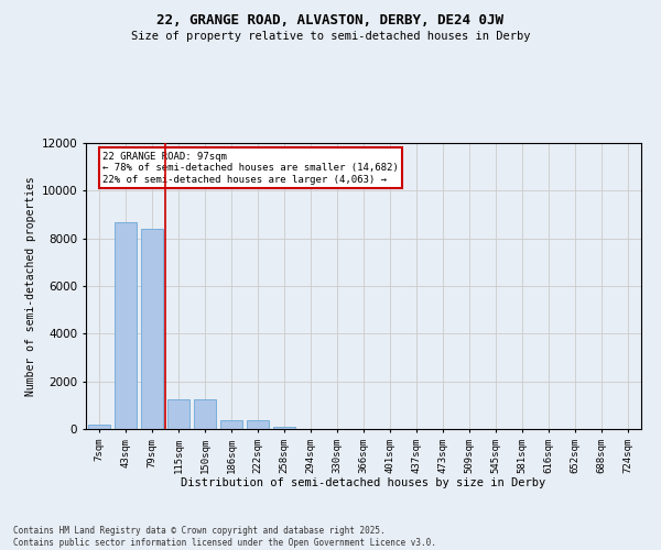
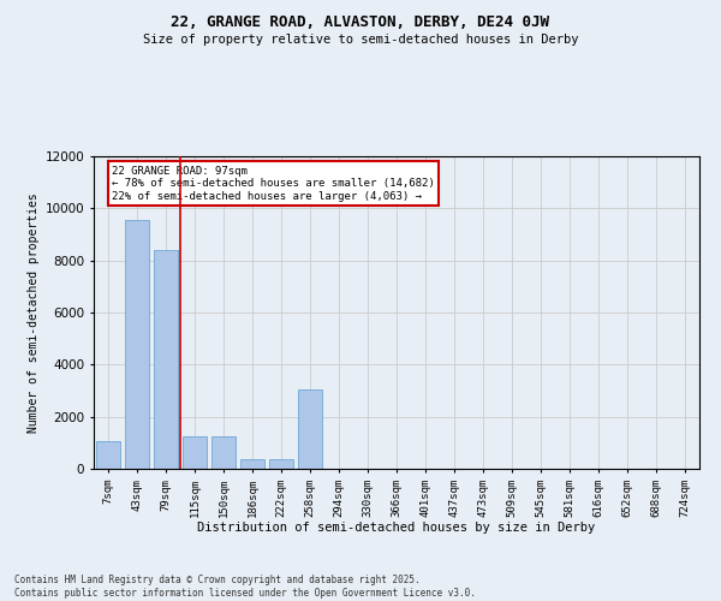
7sqm: 200 -> 1050
43sqm: 8700 -> 9550
258sqm: 100 -> 3050
